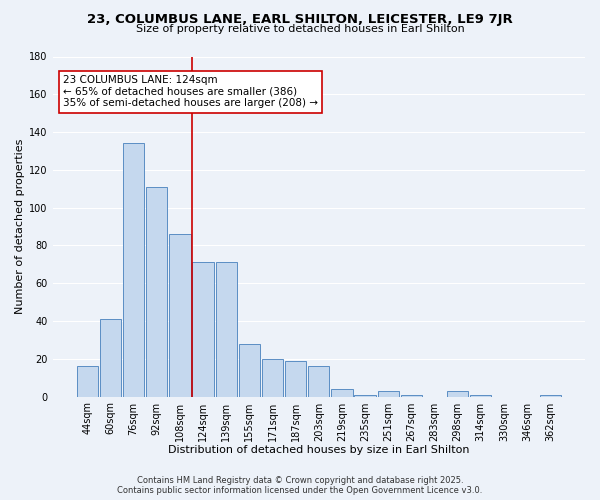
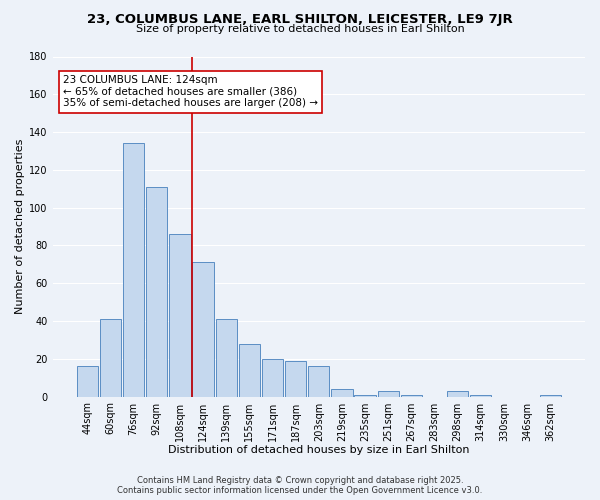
139sqm: 71 -> 41
